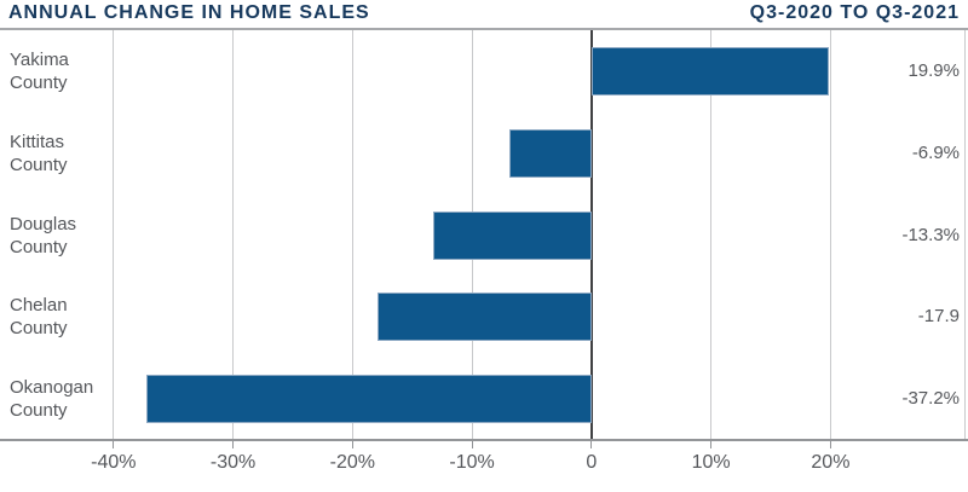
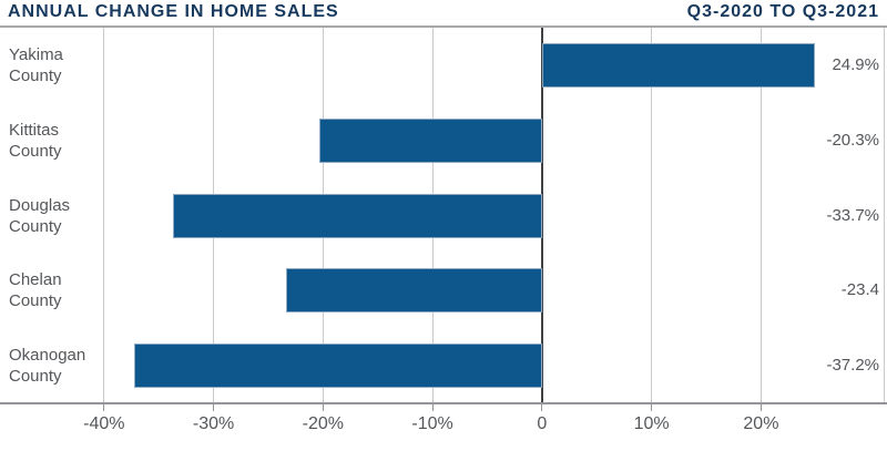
Yakima County: 19.9% -> 24.9%
Kittitas County: -6.9% -> -20.3%
Douglas County: -13.3% -> -33.7%
Chelan County: -17.9 -> -23.4
